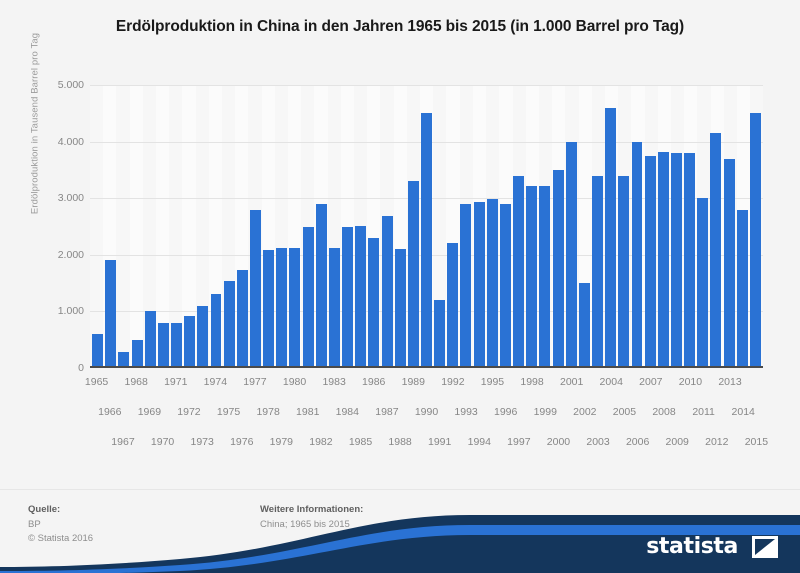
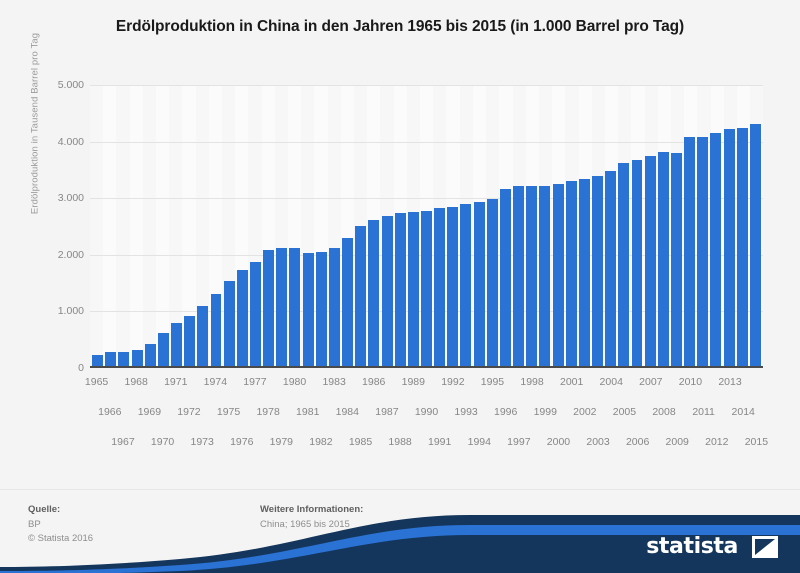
1965: 600 -> 200
1966: 1900 -> 300
1968: 500 -> 300
1969: 1000 -> 400
1970: 800 -> 600
1977: 2800 -> 1900
1981: 2500 -> 2000
1982: 2900 -> 2000
1984: 2500 -> 2300
1986: 2300 -> 2600
1988: 2100 -> 2700
1989: 3300 -> 2800
1990: 4500 -> 2800
1991: 1200 -> 2800
1992: 2200 -> 2800
1996: 2900 -> 3200
1997: 3400 -> 3200
2000: 3500 -> 3300
2001: 4000 -> 3300
2002: 1500 -> 3300
2004: 4600 -> 3500
2005: 3400 -> 3600
2006: 4000 -> 3700
2010: 3800 -> 4100
2011: 3000 -> 4100
2013: 3700 -> 4200
2014: 2800 -> 4200
2015: 4500 -> 4300
